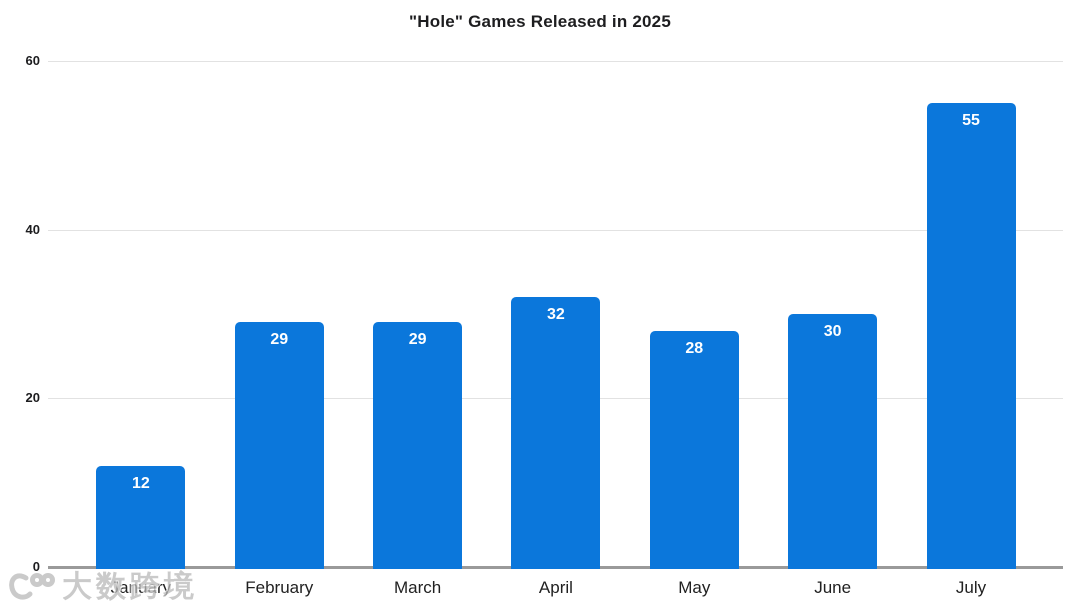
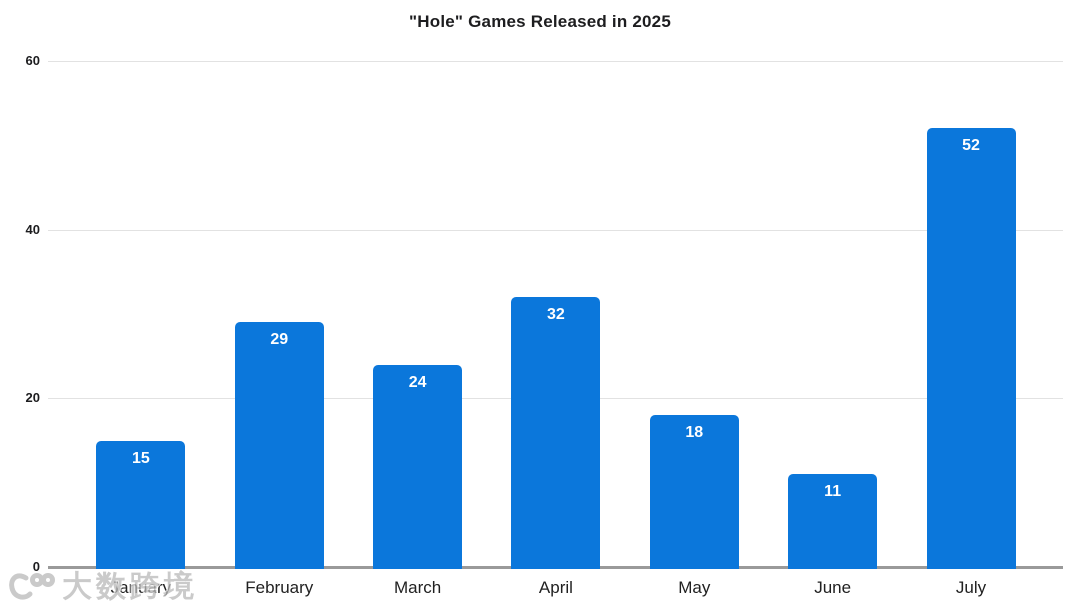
January: 12 -> 15
March: 29 -> 24
May: 28 -> 18
June: 30 -> 11
July: 55 -> 52
